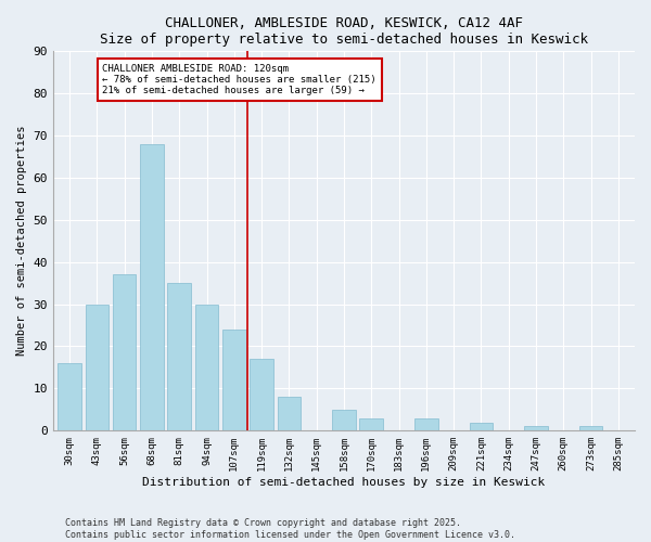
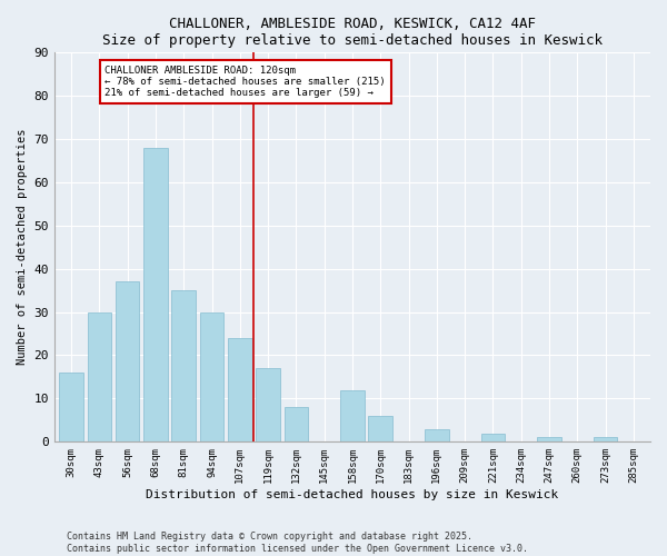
158sqm: 5 -> 12
170sqm: 3 -> 6
